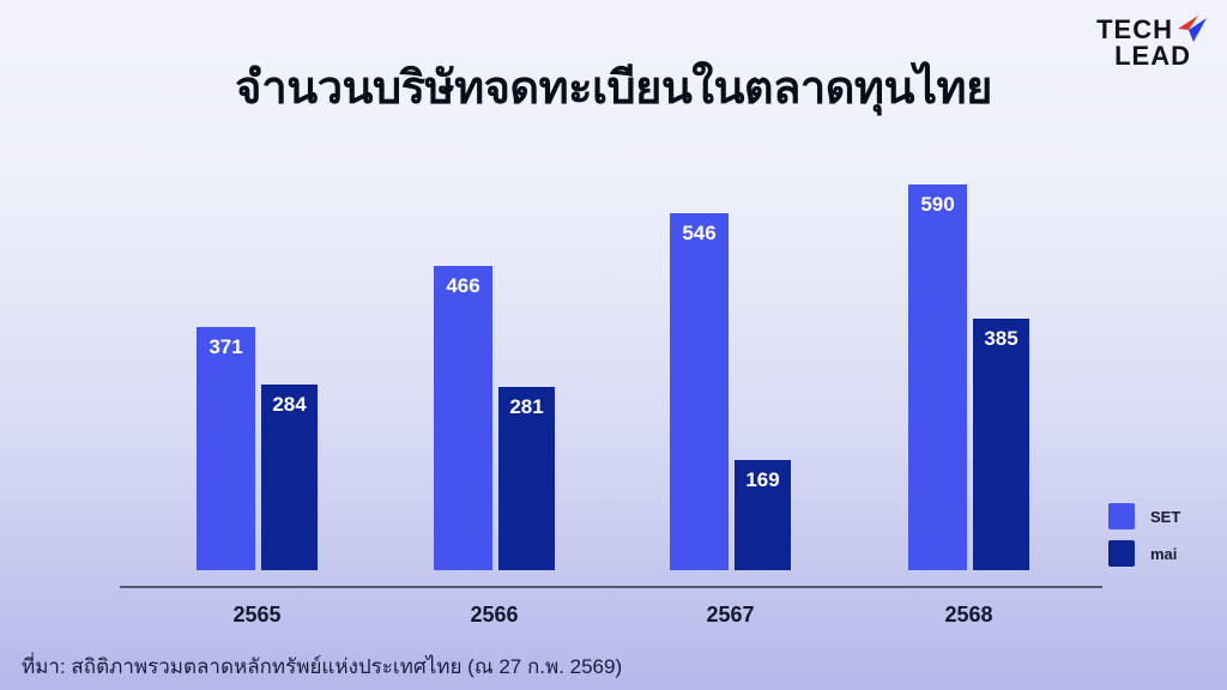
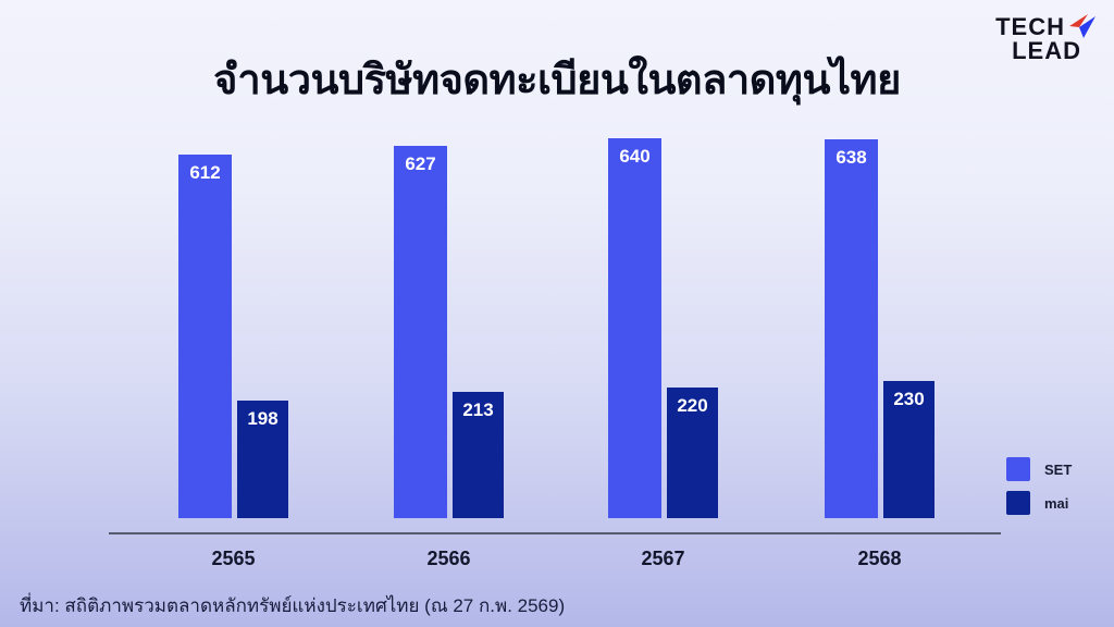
SET/2565: 371 -> 612
mai/2565: 284 -> 198
SET/2566: 466 -> 627
mai/2566: 281 -> 213
SET/2567: 546 -> 640
mai/2567: 169 -> 220
SET/2568: 590 -> 638
mai/2568: 385 -> 230
